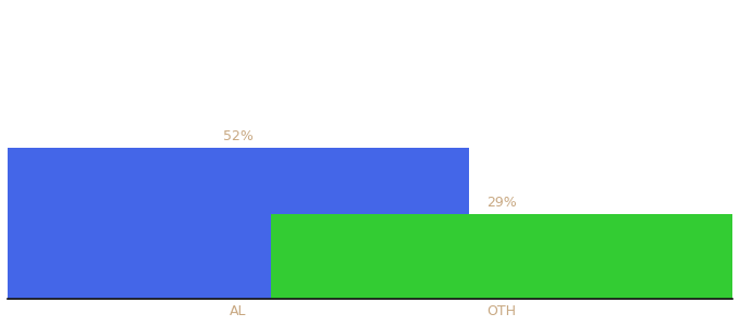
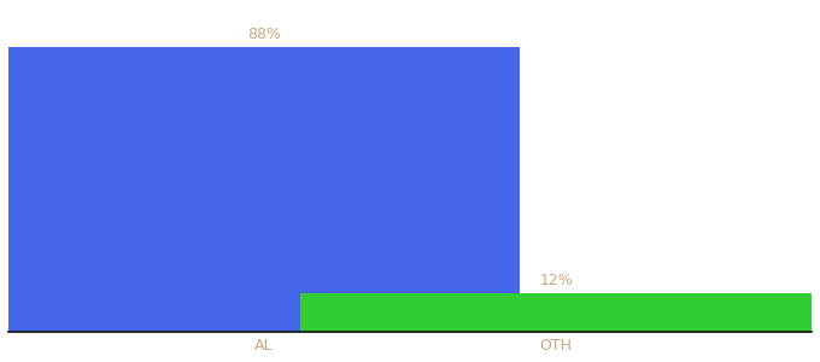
AL: 52% -> 88%
OTH: 29% -> 12%
